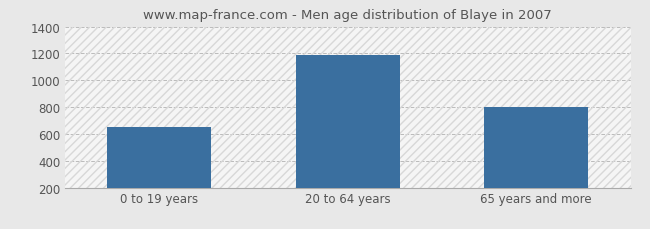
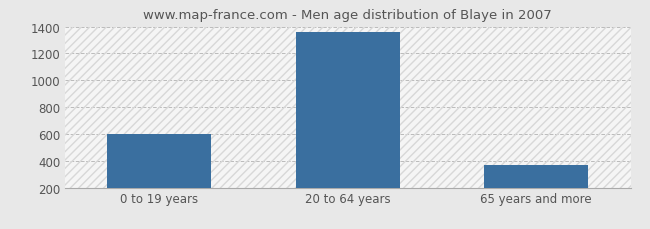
0 to 19 years: 650 -> 600
20 to 64 years: 1190 -> 1360
65 years and more: 800 -> 360
